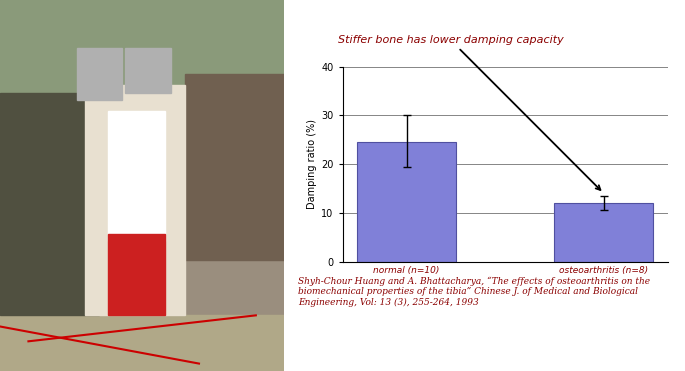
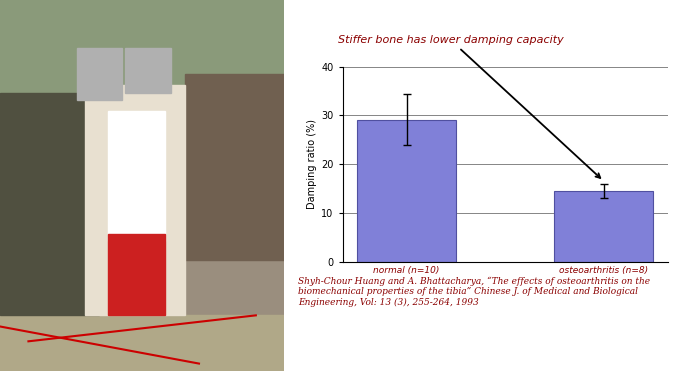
normal (n=10): 24.5 -> 29.0
osteoarthritis (n=8): 12.0 -> 14.5
